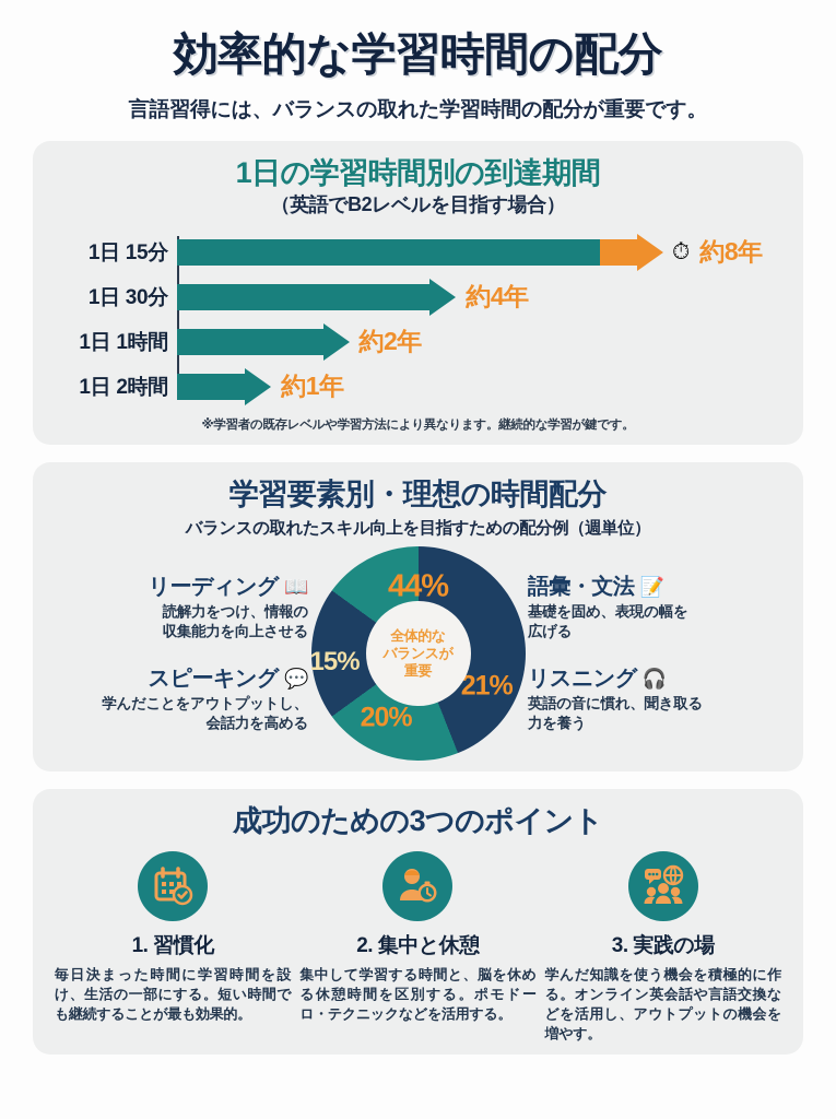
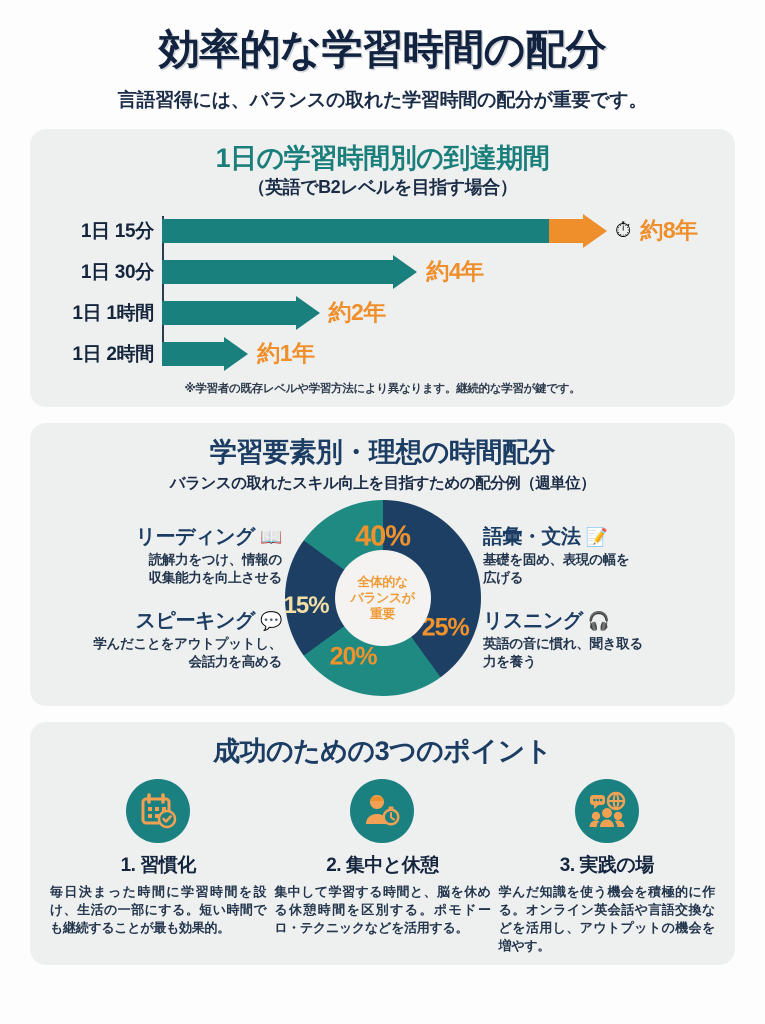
学習要素別・理想の時間配分/語彙・文法: 44% -> 40%
学習要素別・理想の時間配分/リスニング: 21% -> 25%
